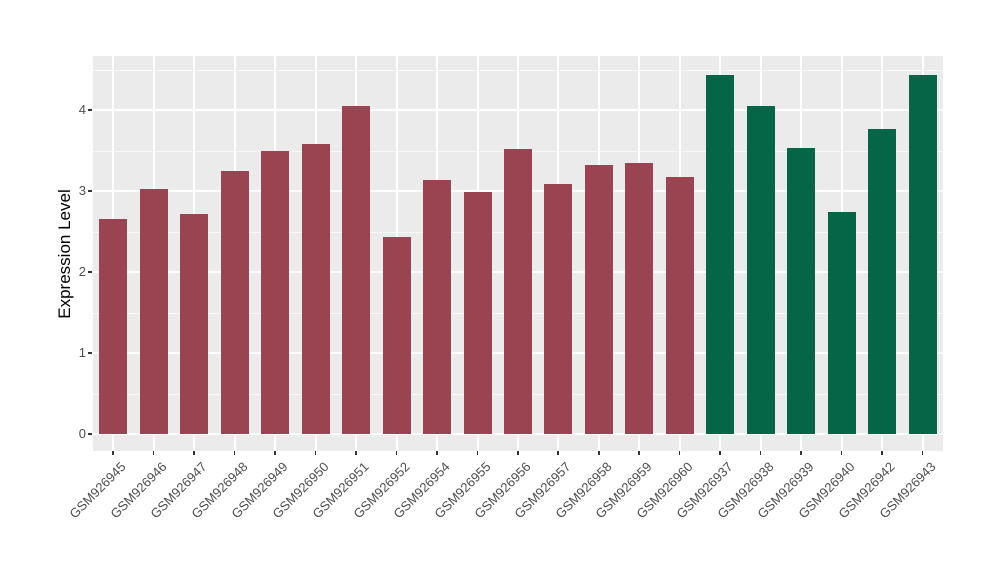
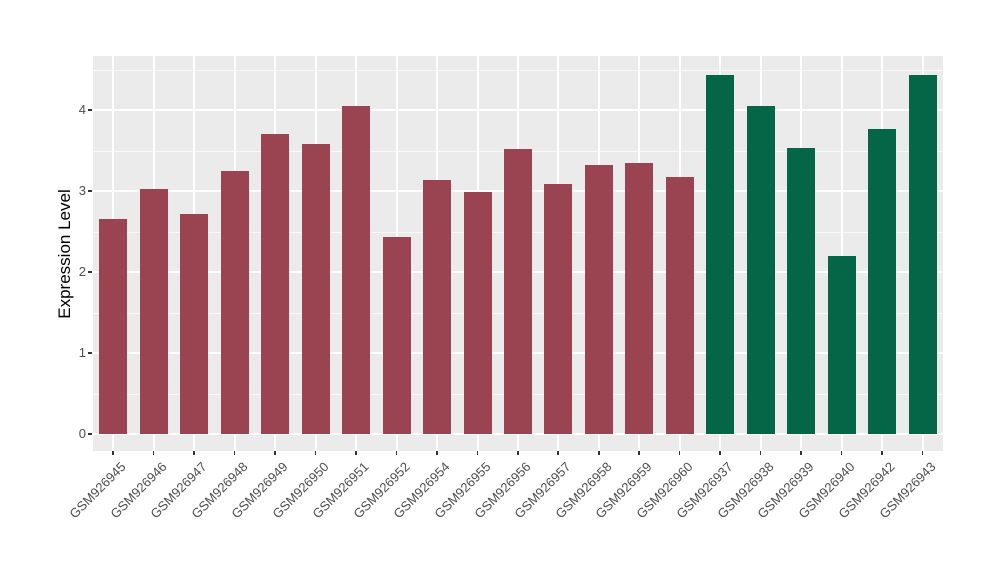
GSM926949: 3.5 -> 3.7
GSM926940: 2.7 -> 2.2
